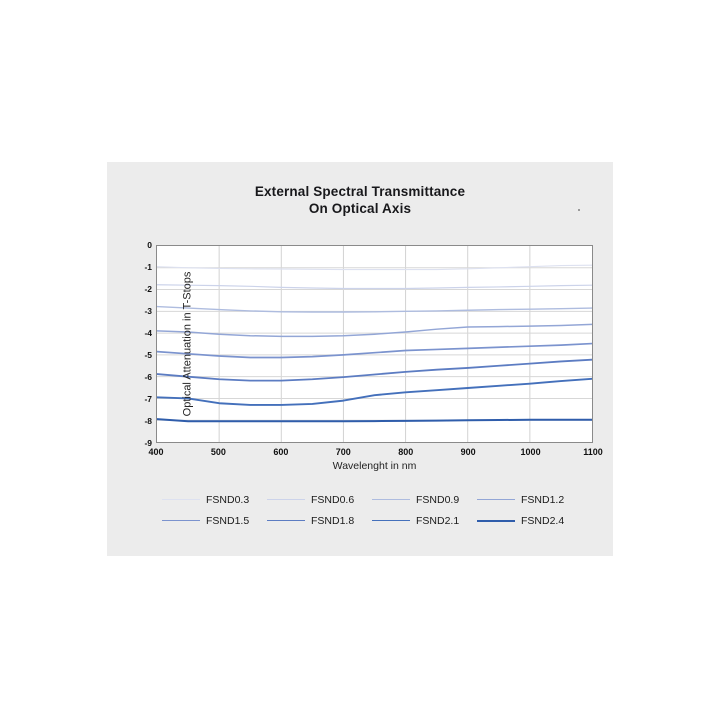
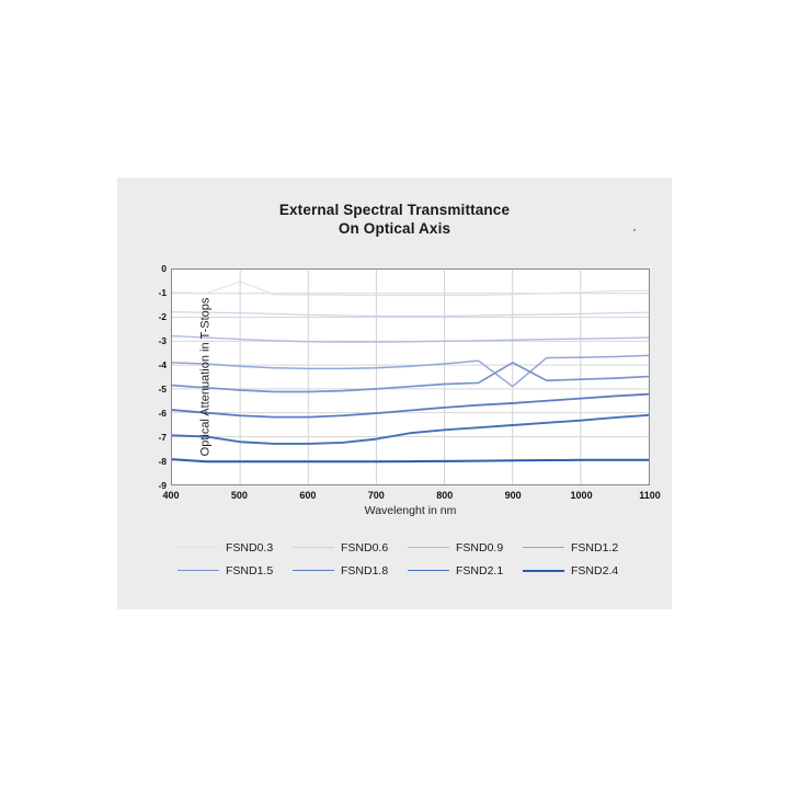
FSND0.3/500: -1.0 -> -0.5
FSND1.2/900: -3.7 -> -4.9
FSND1.5/900: -4.7 -> -3.9
